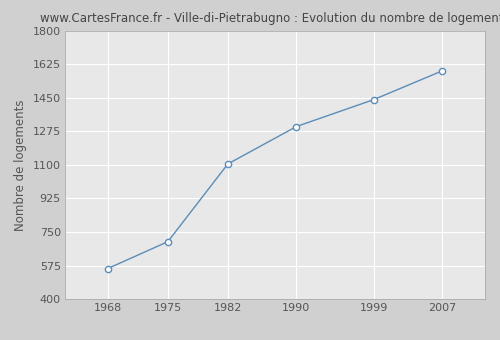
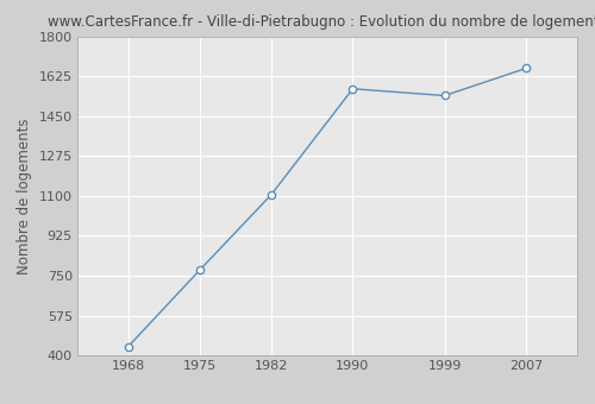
1968: 560 -> 440
1975: 700 -> 780
1990: 1300 -> 1570
1999: 1440 -> 1540
2007: 1590 -> 1660
